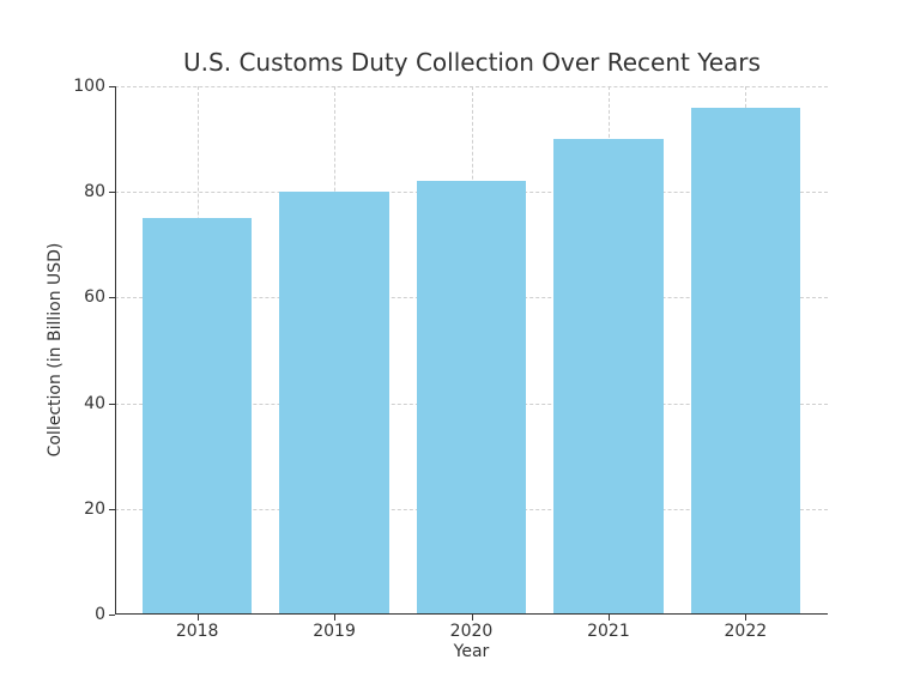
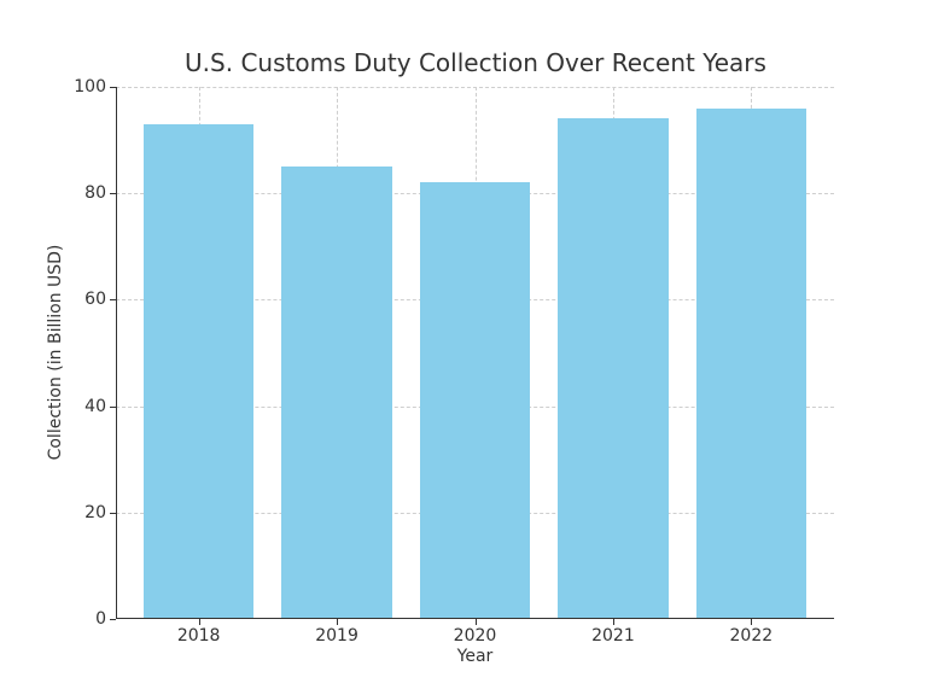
2018: 75 -> 93
2019: 80 -> 85
2021: 90 -> 94
